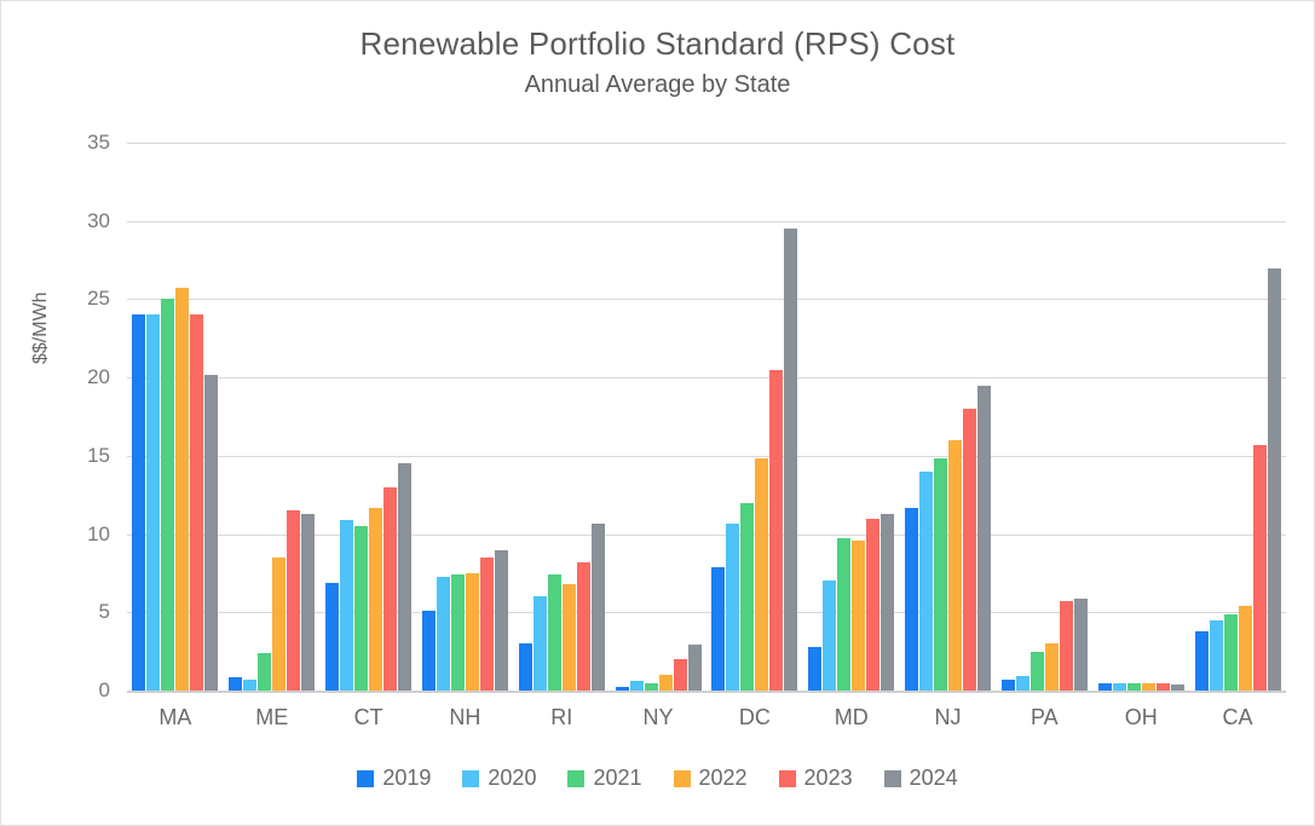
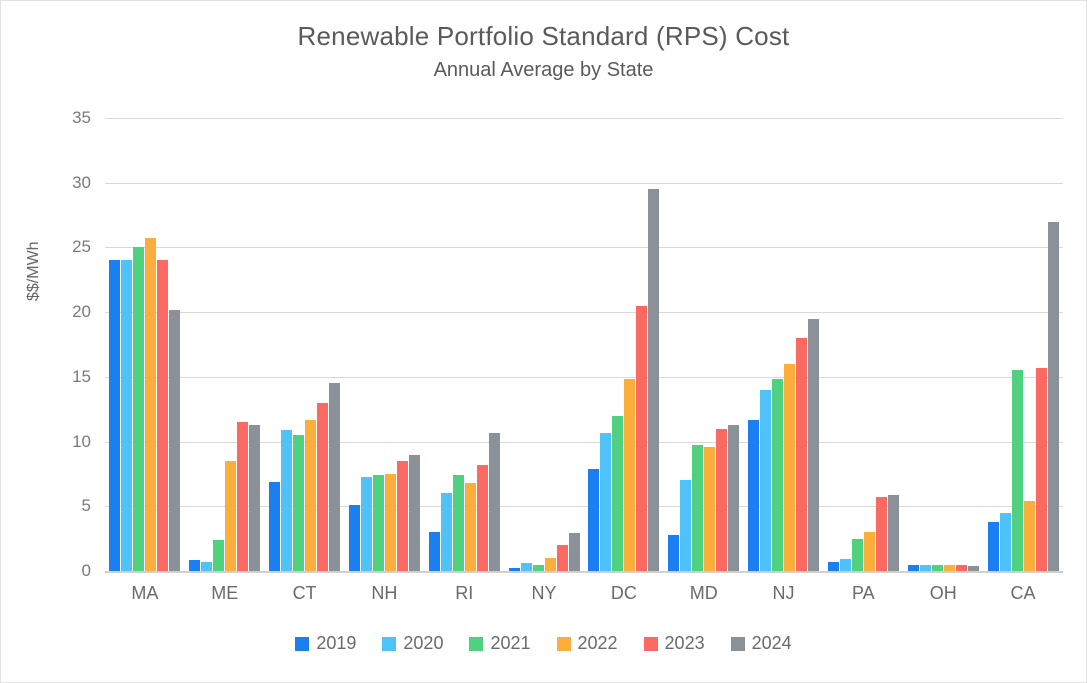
2021/CA: 4.9 -> 15.5
